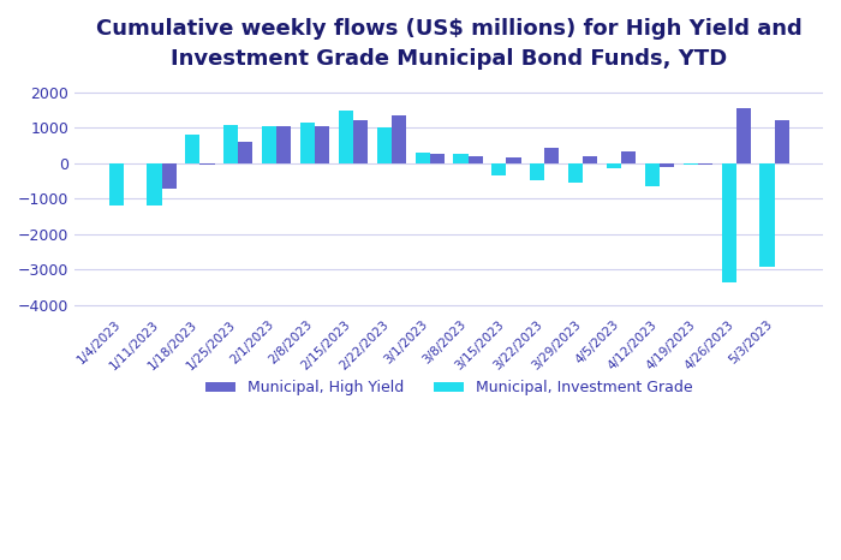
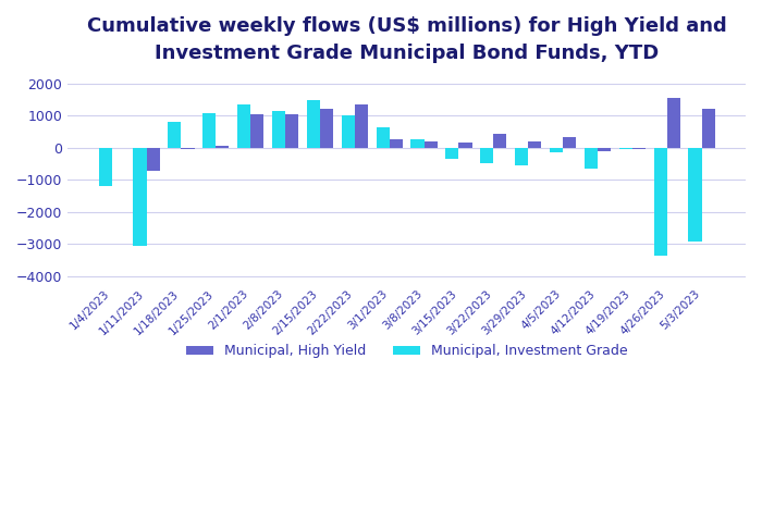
Municipal, Investment Grade/1/11/2023: -1200 -> -3050
Municipal, High Yield/1/25/2023: 600 -> 50
Municipal, Investment Grade/2/1/2023: 1050 -> 1350
Municipal, Investment Grade/3/1/2023: 300 -> 650
